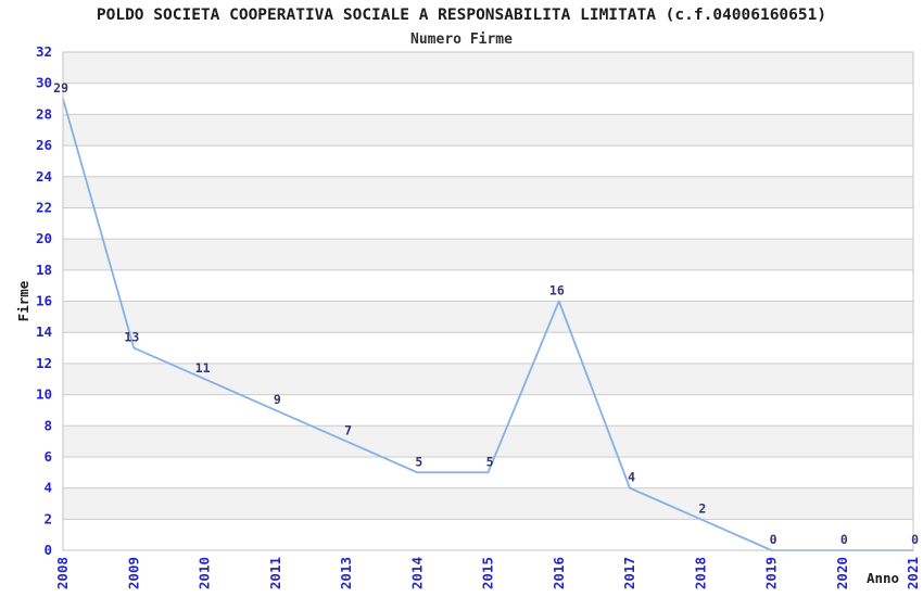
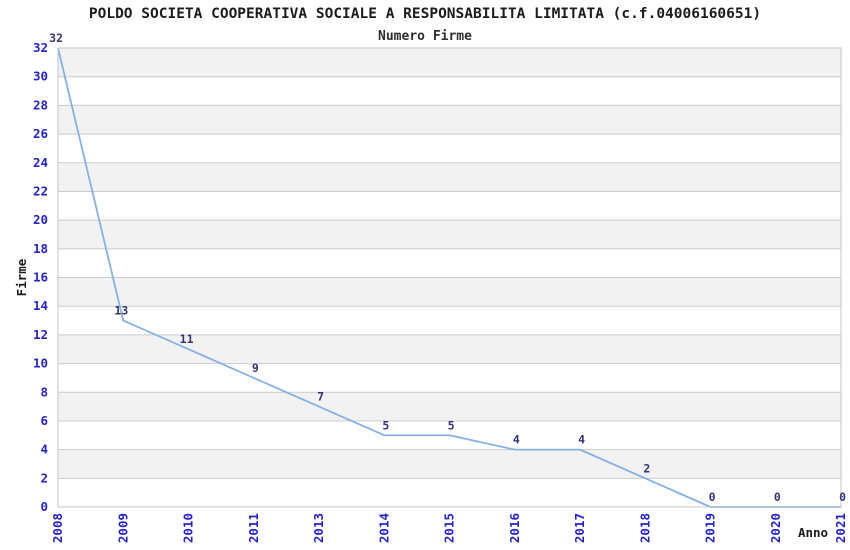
2008: 29 -> 32
2016: 16 -> 4
